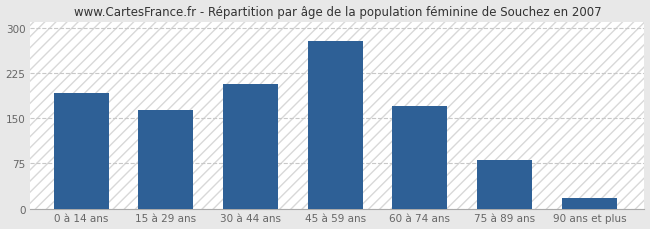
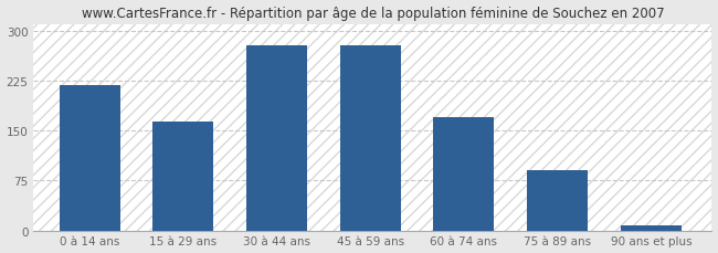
0 à 14 ans: 192 -> 218
30 à 44 ans: 206 -> 277
75 à 89 ans: 80 -> 90
90 ans et plus: 18 -> 8
